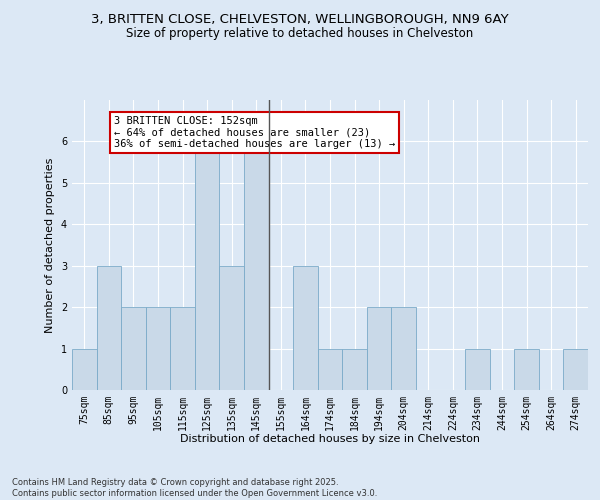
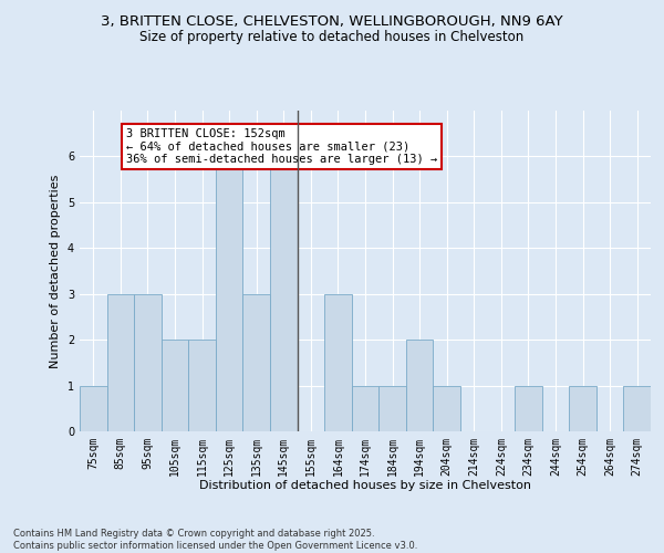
95sqm: 2 -> 3
204sqm: 2 -> 1
